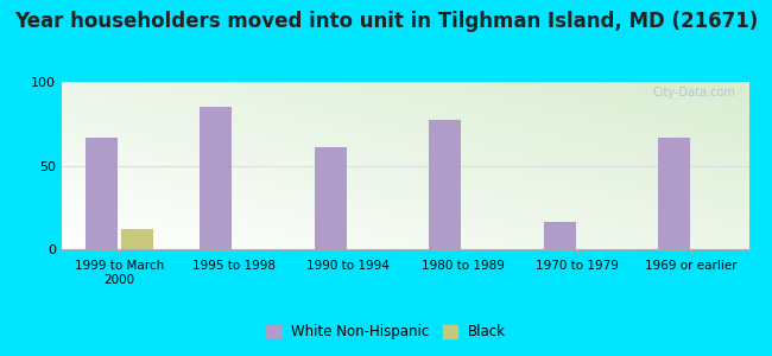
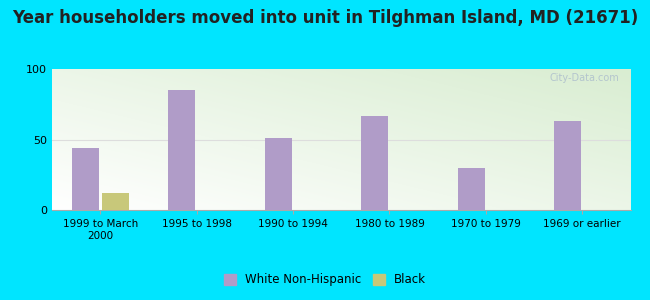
White Non-Hispanic/1999 to March 2000: 67 -> 44
White Non-Hispanic/1990 to 1994: 61 -> 51
White Non-Hispanic/1980 to 1989: 77 -> 67
White Non-Hispanic/1970 to 1979: 16 -> 30
White Non-Hispanic/1969 or earlier: 67 -> 63
